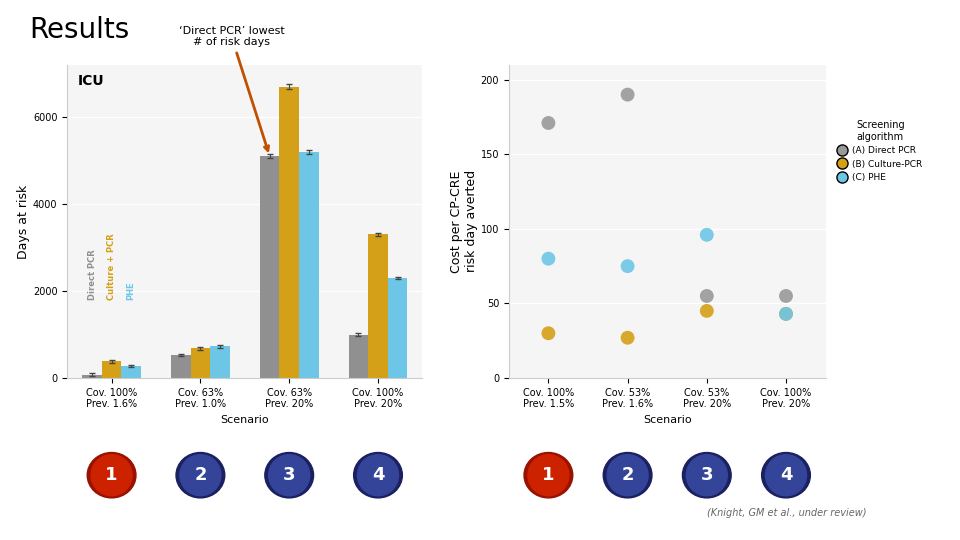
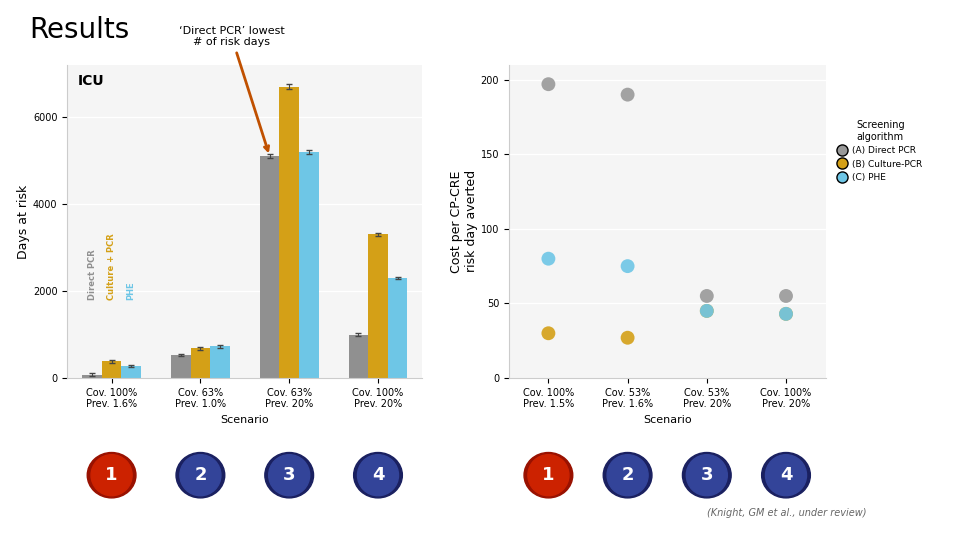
(A) Direct PCR/Cov. 100% Prev. 1.5%: 171 -> 197
(C) PHE/Cov. 53% Prev. 20%: 96 -> 45
